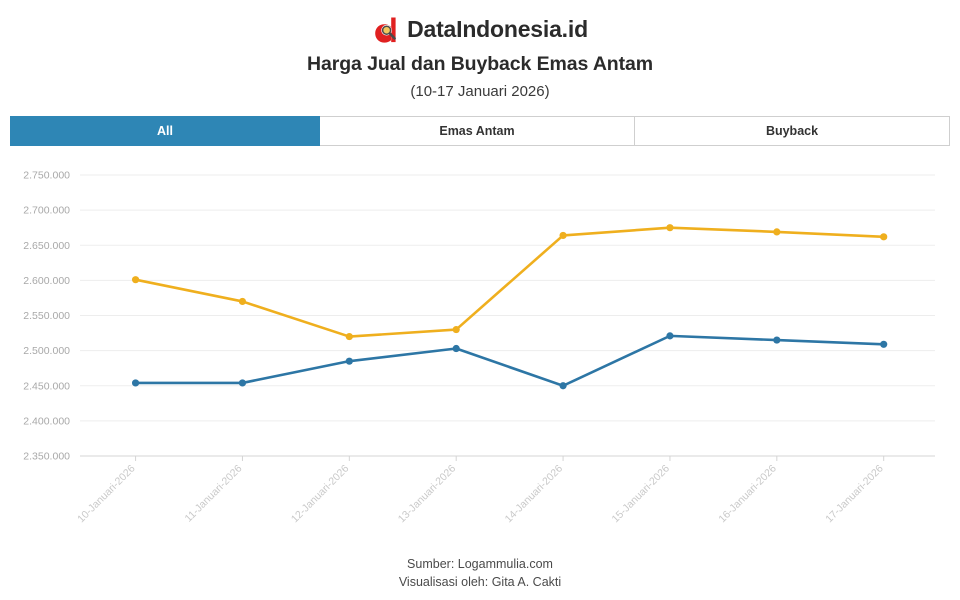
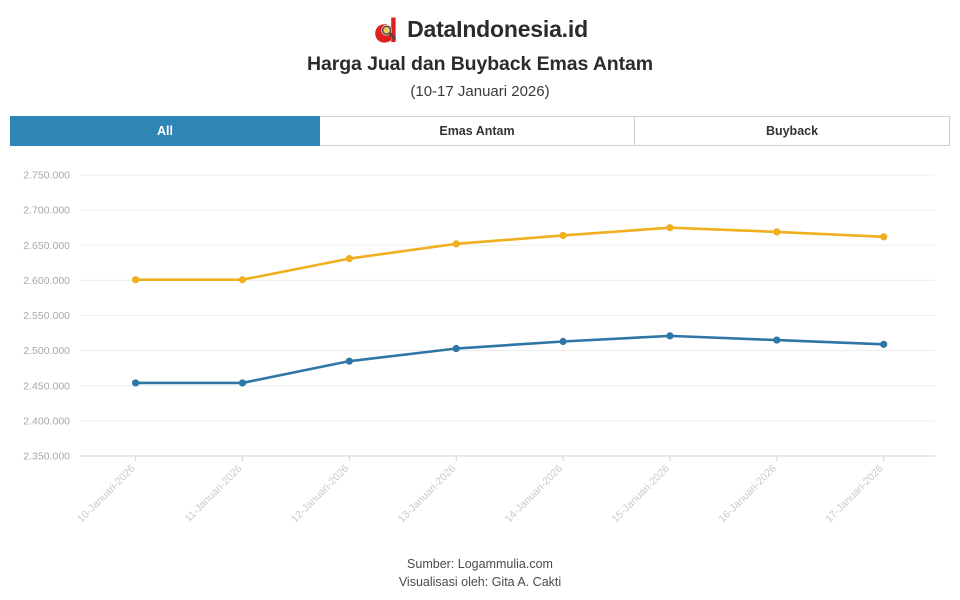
Emas Antam/11-Januari-2026: 2570000 -> 2600000
Emas Antam/12-Januari-2026: 2520000 -> 2630000
Emas Antam/13-Januari-2026: 2530000 -> 2650000
Buyback/14-Januari-2026: 2450000 -> 2510000
